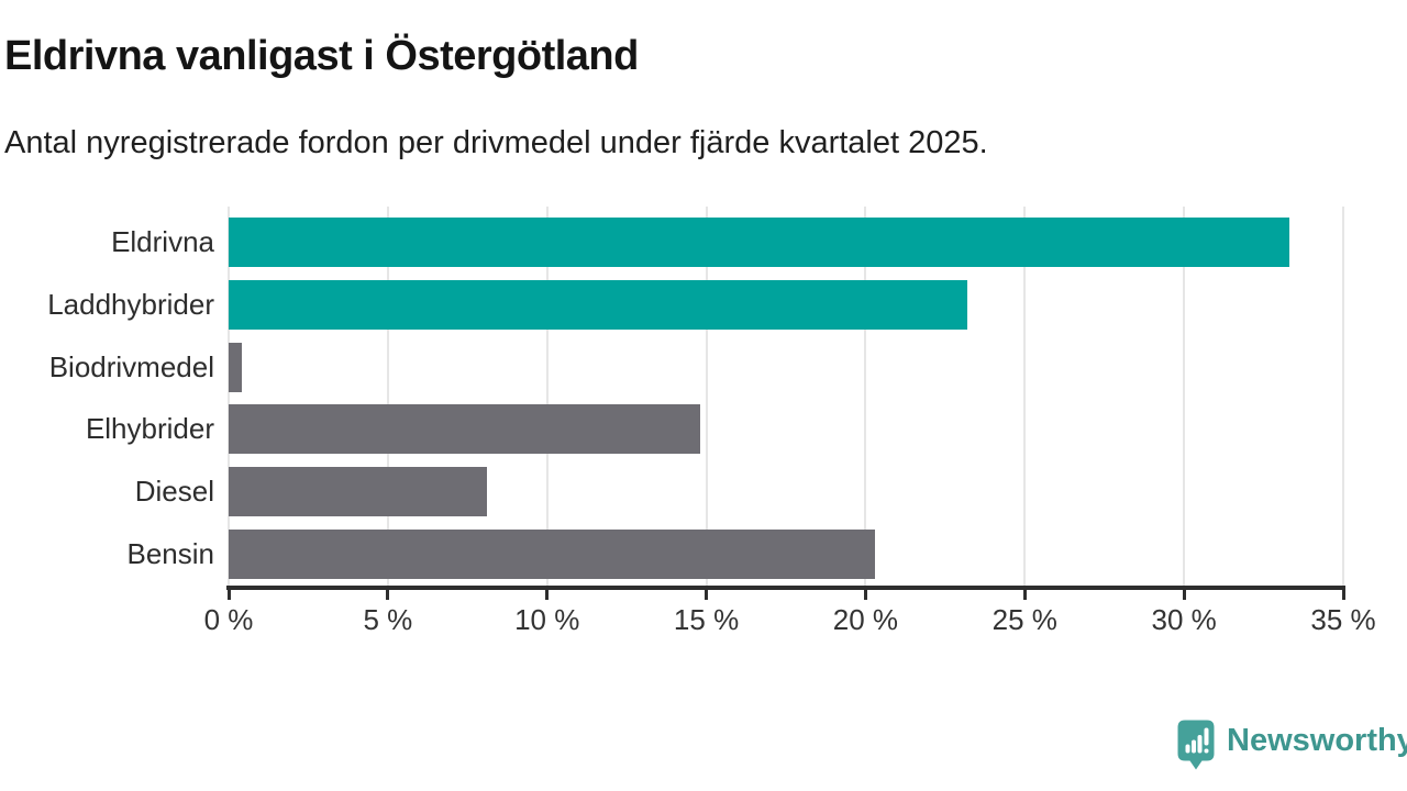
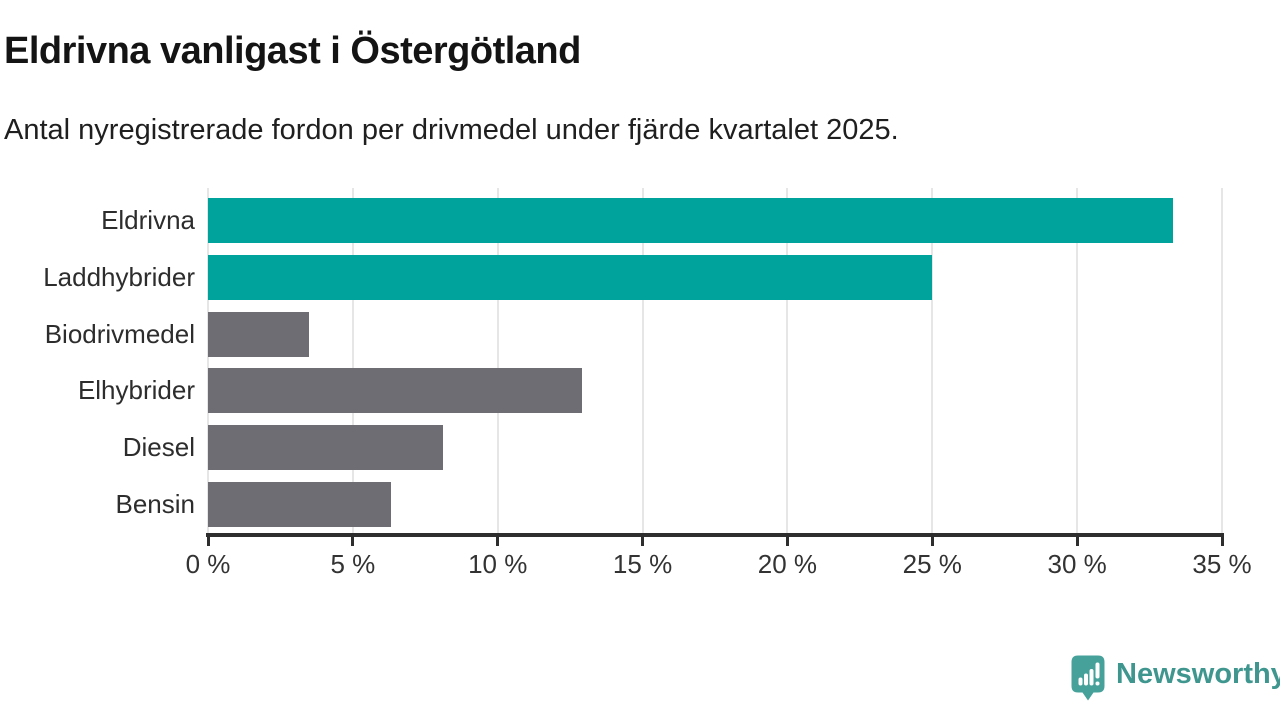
Laddhybrider: 23.2% -> 25.0%
Biodrivmedel: 0.4% -> 3.5%
Elhybrider: 14.8% -> 12.9%
Bensin: 20.3% -> 6.3%
